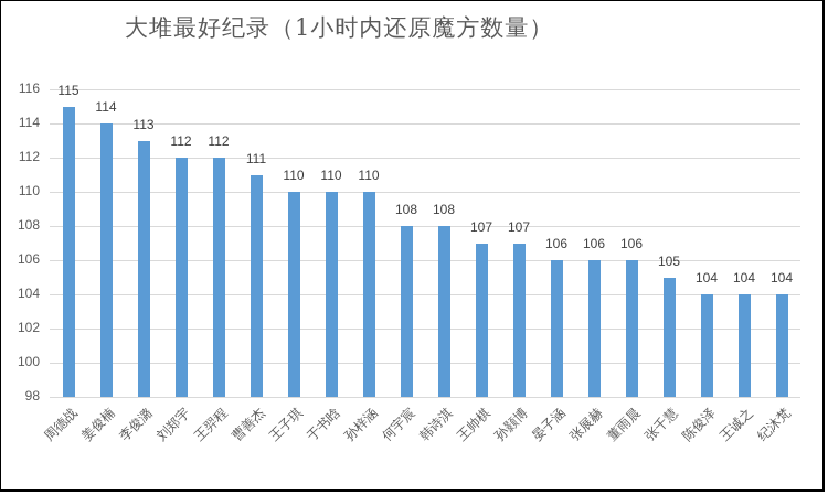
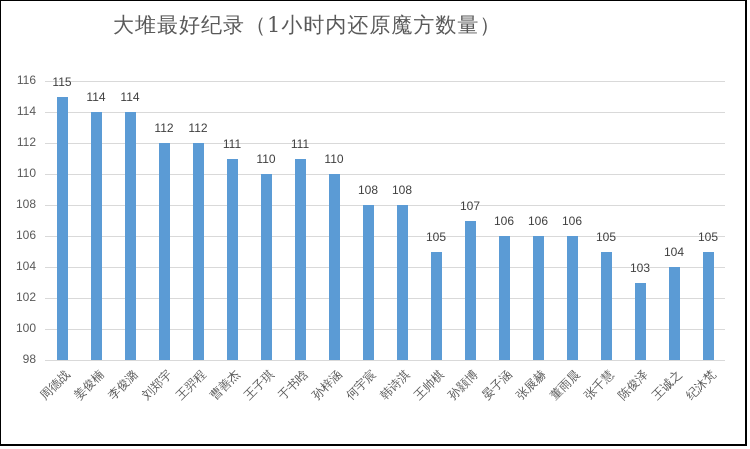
李俊潞: 113 -> 114
于书晗: 110 -> 111
王帅棋: 107 -> 105
陈俊泽: 104 -> 103
纪沐梵: 104 -> 105
